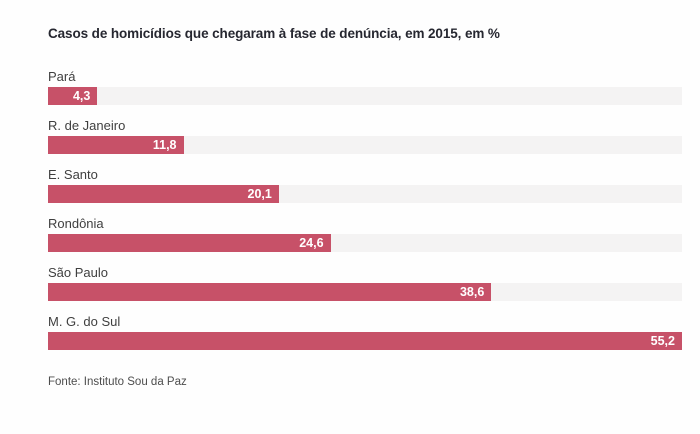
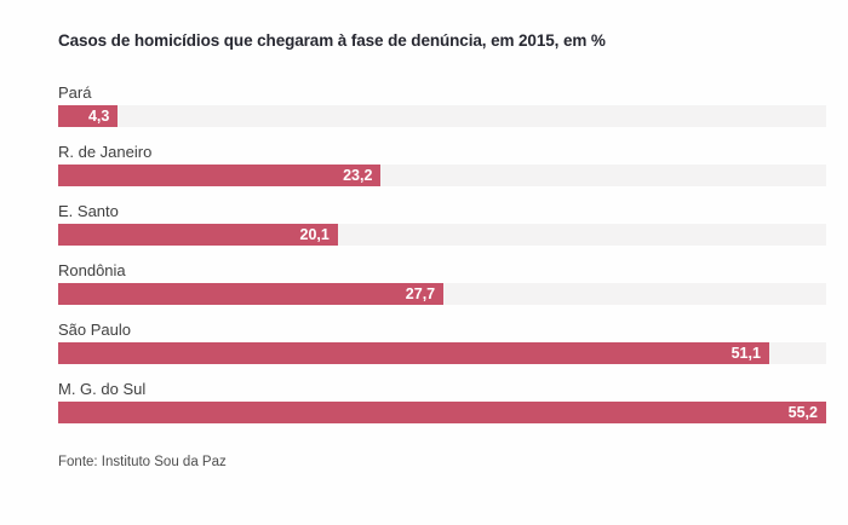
R. de Janeiro: 11,8 -> 23,2
Rondônia: 24,6 -> 27,7
São Paulo: 38,6 -> 51,1
